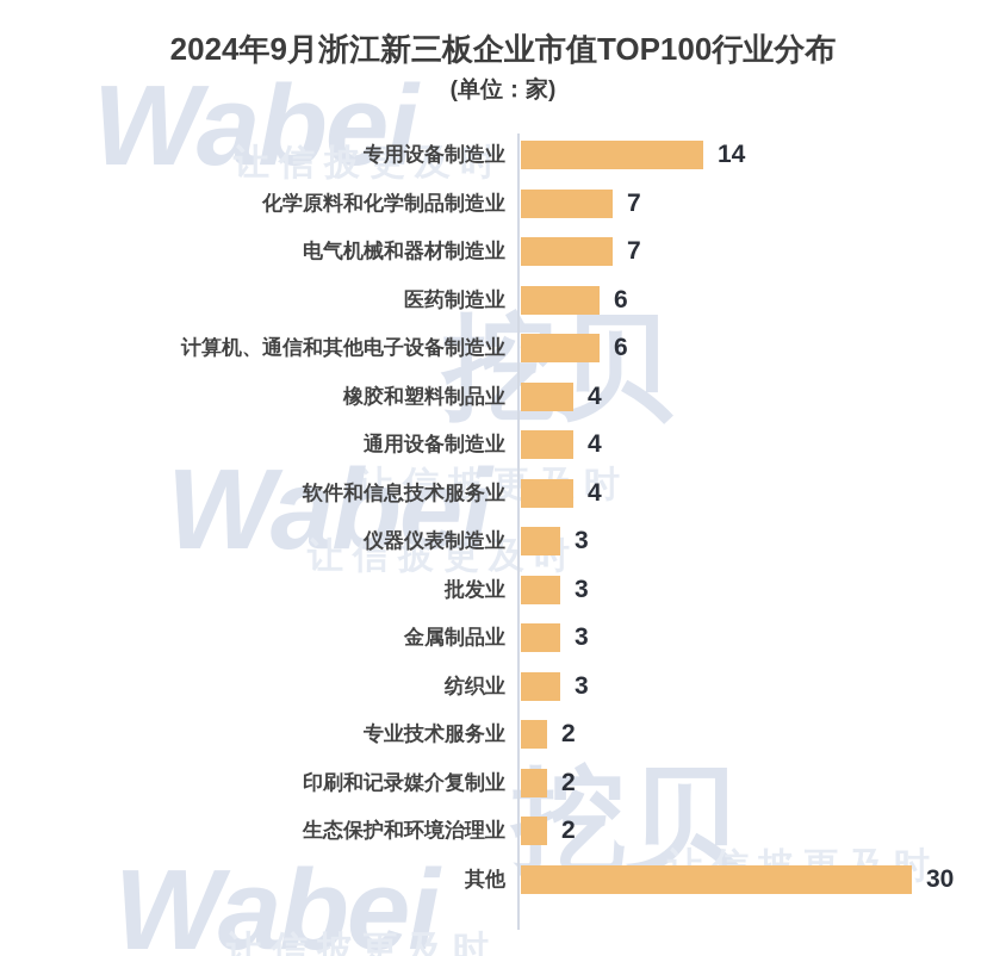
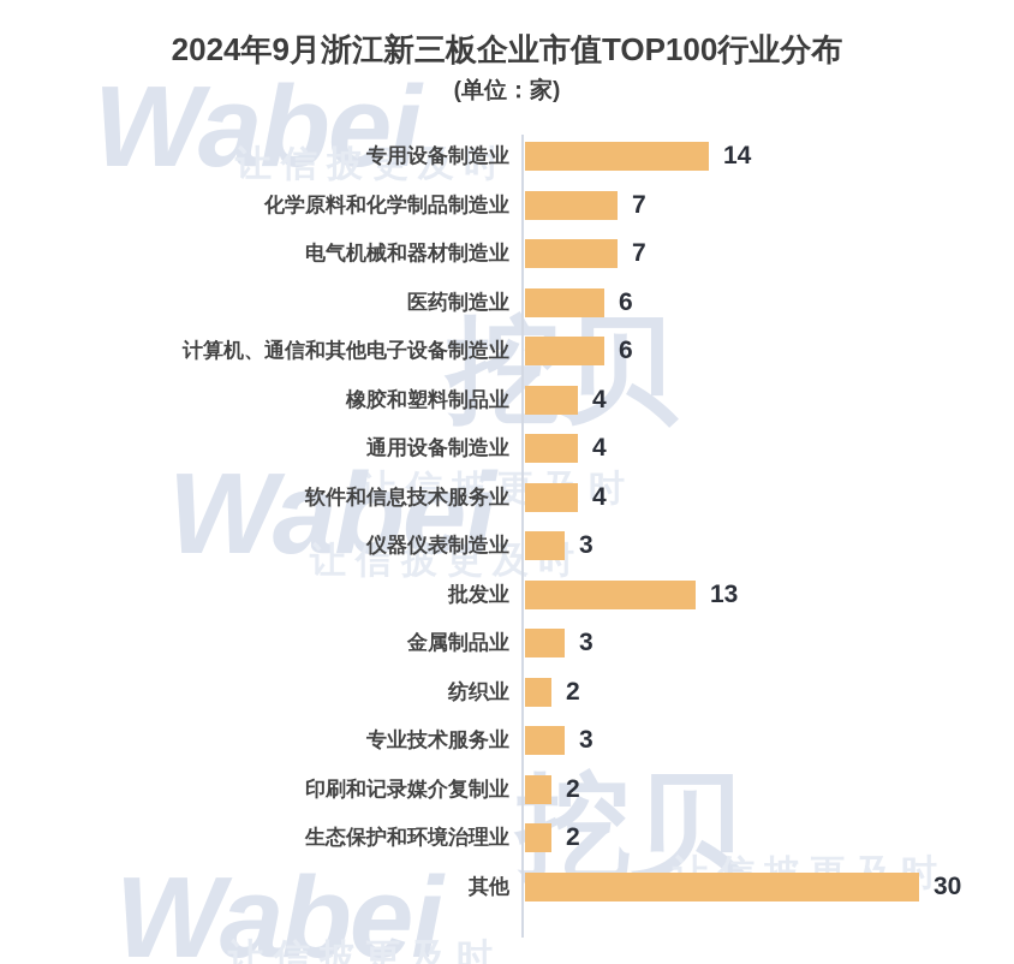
批发业: 3 -> 13
纺织业: 3 -> 2
专业技术服务业: 2 -> 3
